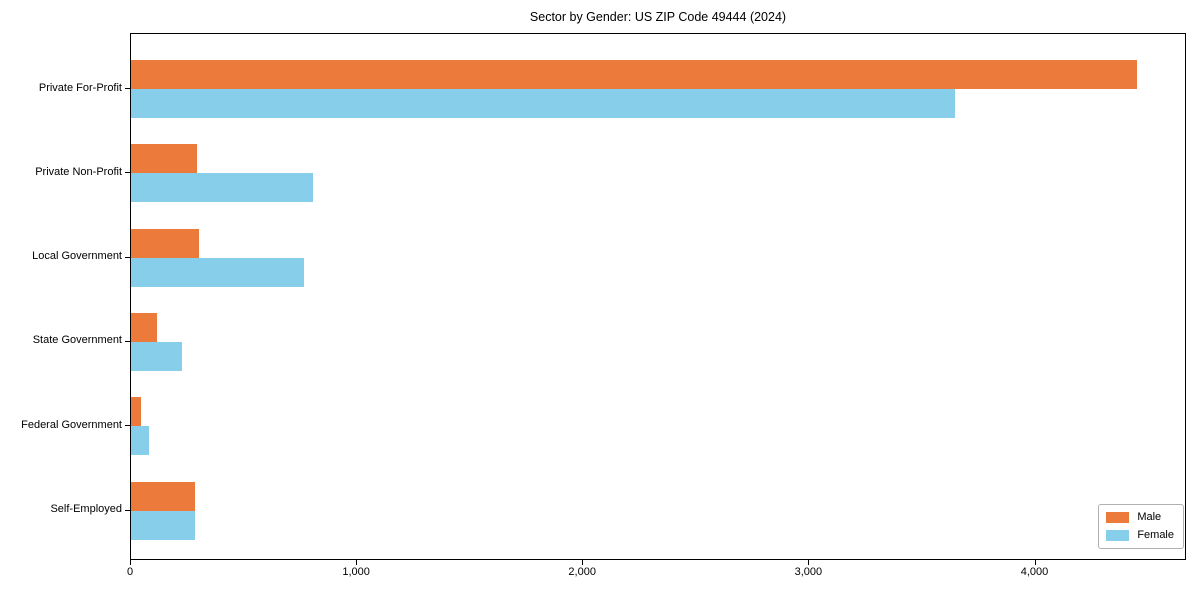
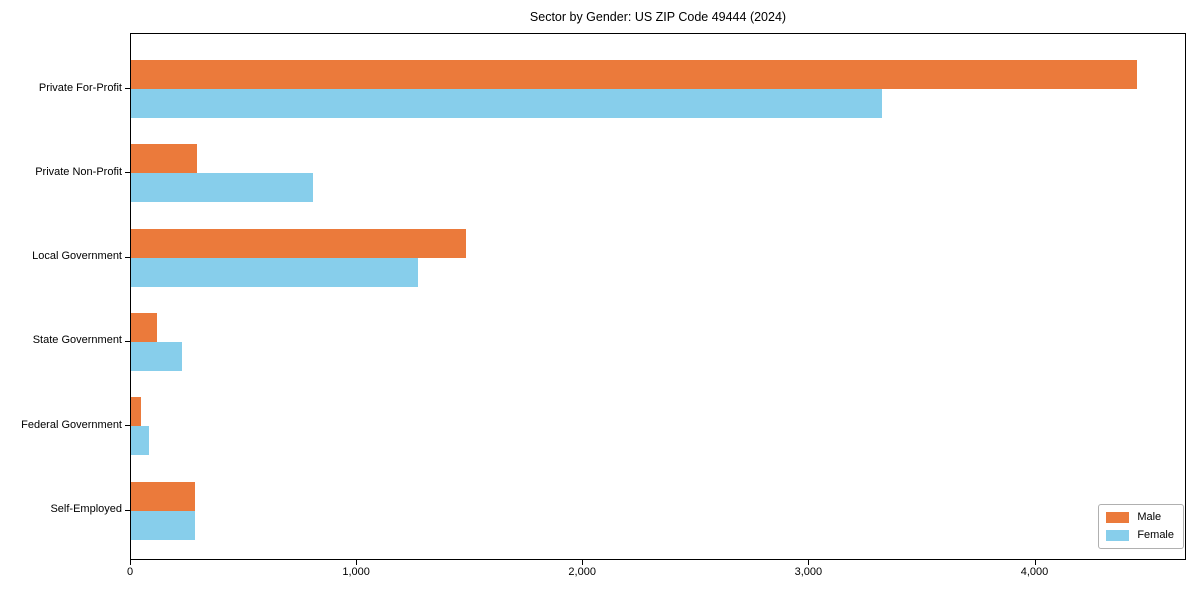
Female/Private For-Profit: 3640 -> 3320
Male/Local Government: 300 -> 1480
Female/Local Government: 760 -> 1270
